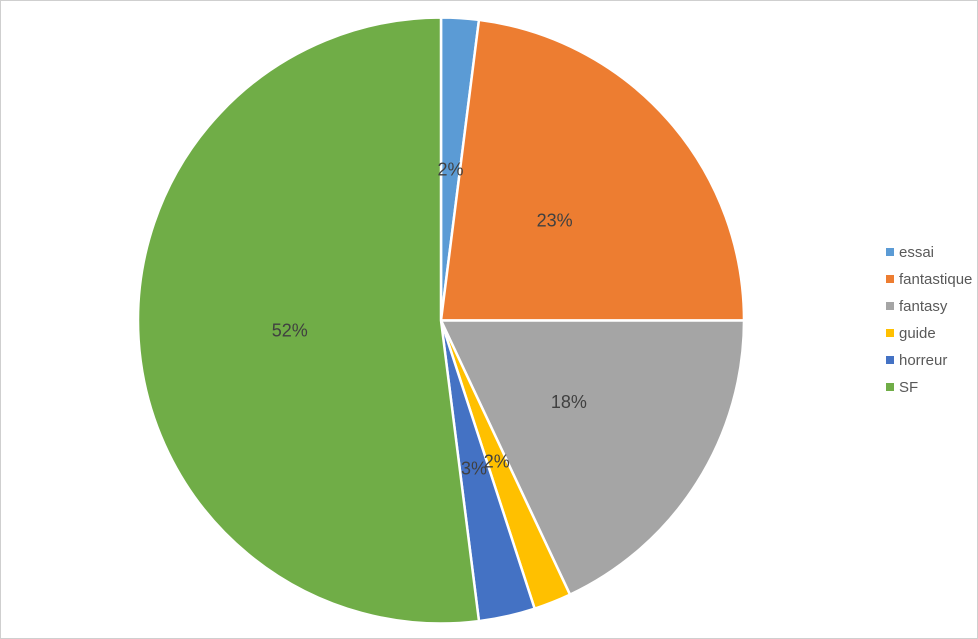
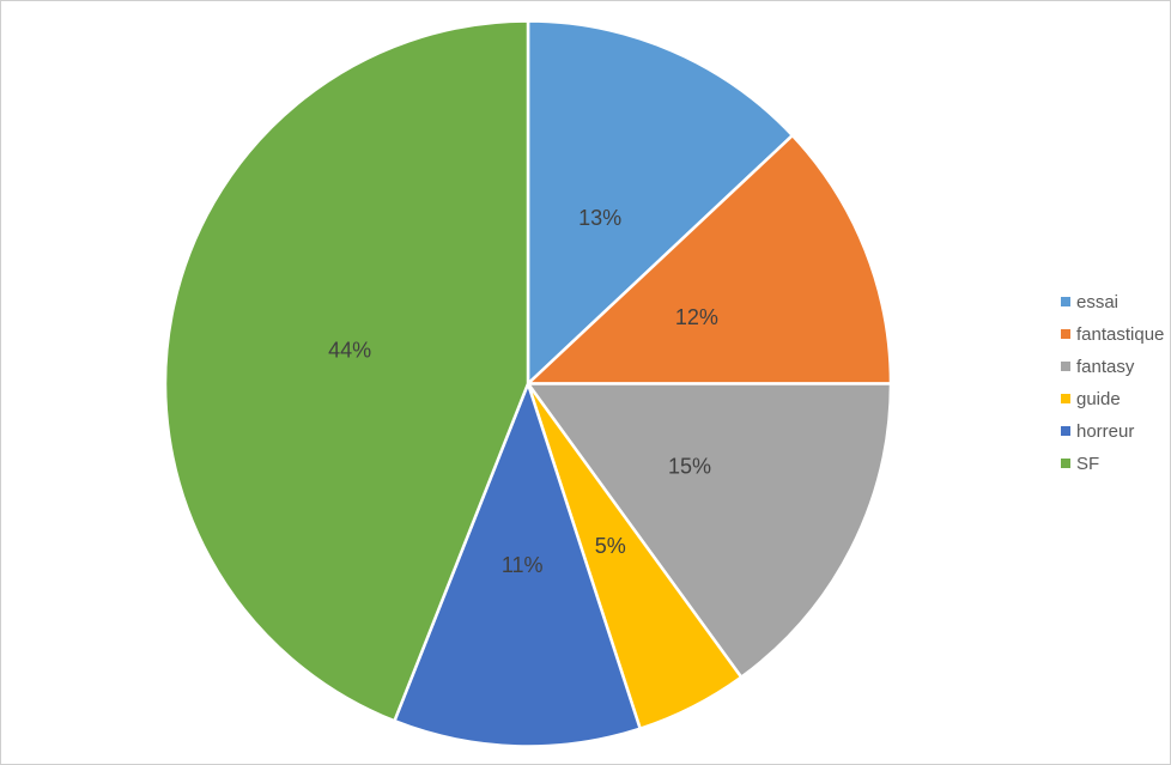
essai: 2% -> 13%
fantastique: 23% -> 12%
fantasy: 18% -> 15%
guide: 2% -> 5%
horreur: 3% -> 11%
SF: 52% -> 44%
